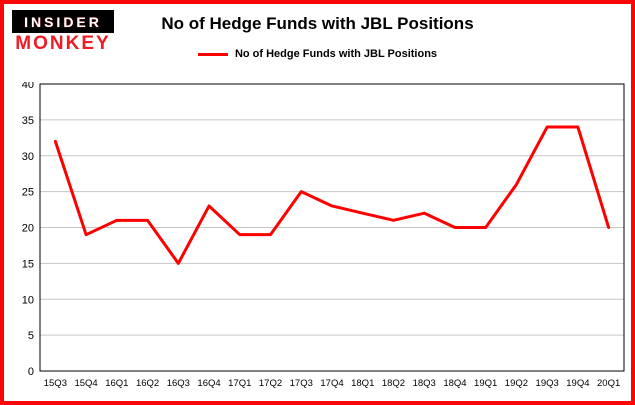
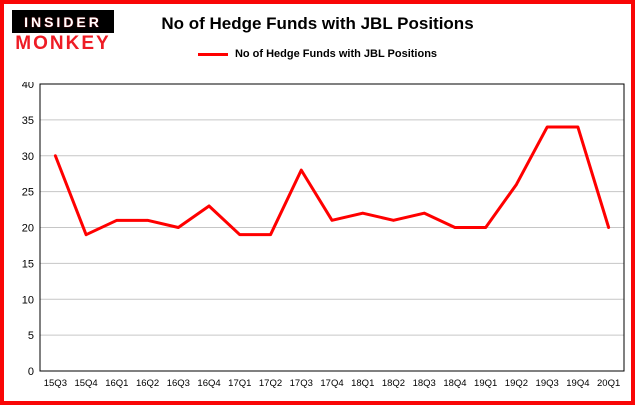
15Q3: 32 -> 30
16Q3: 15 -> 20
17Q3: 25 -> 28
17Q4: 23 -> 21
